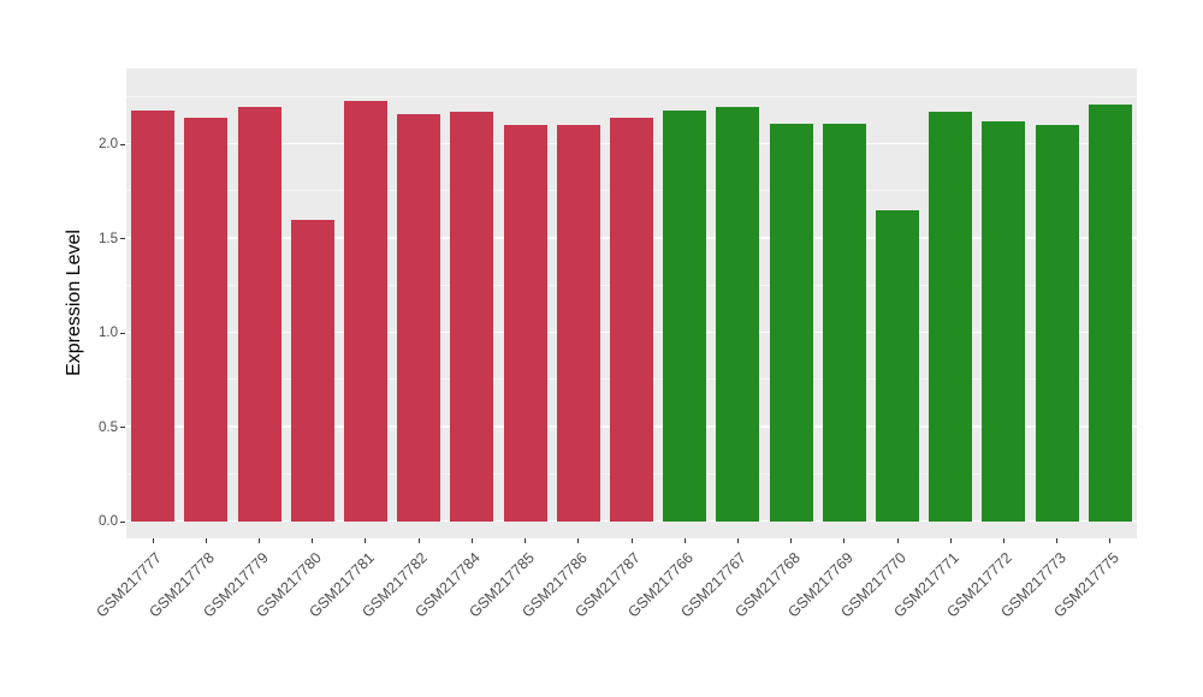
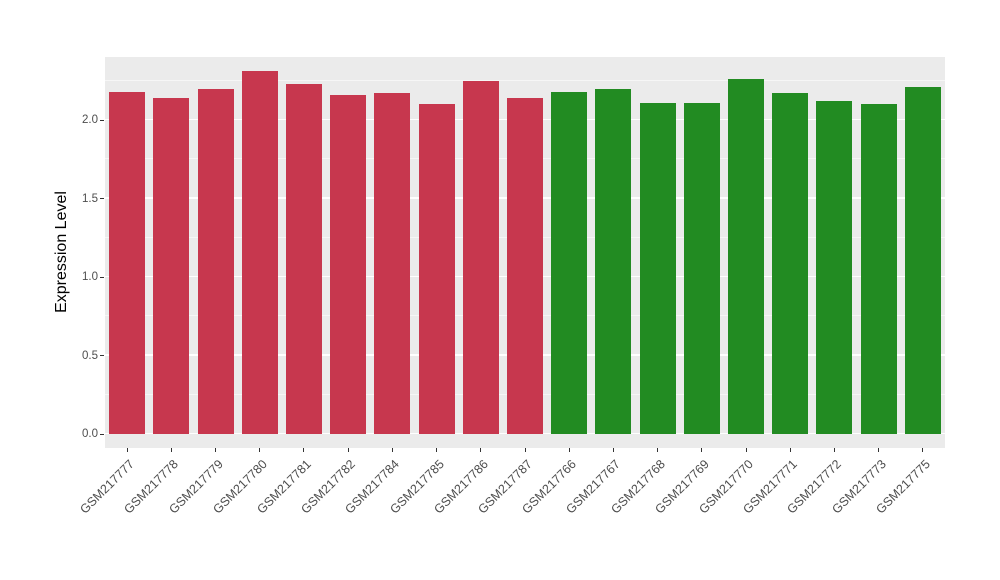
GSM217780: 1.60 -> 2.31
GSM217786: 2.10 -> 2.25
GSM217770: 1.65 -> 2.26
